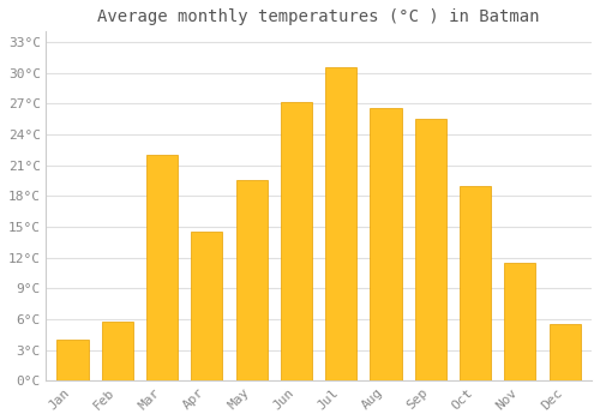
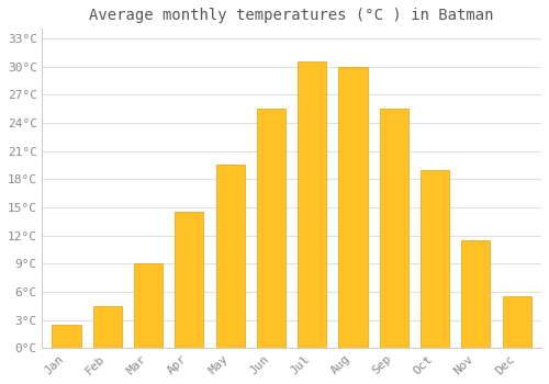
Jan: 4.0°C -> 2.5°C
Feb: 5.8°C -> 4.5°C
Mar: 22.0°C -> 9.0°C
Jun: 27.2°C -> 25.5°C
Aug: 26.6°C -> 30.0°C
